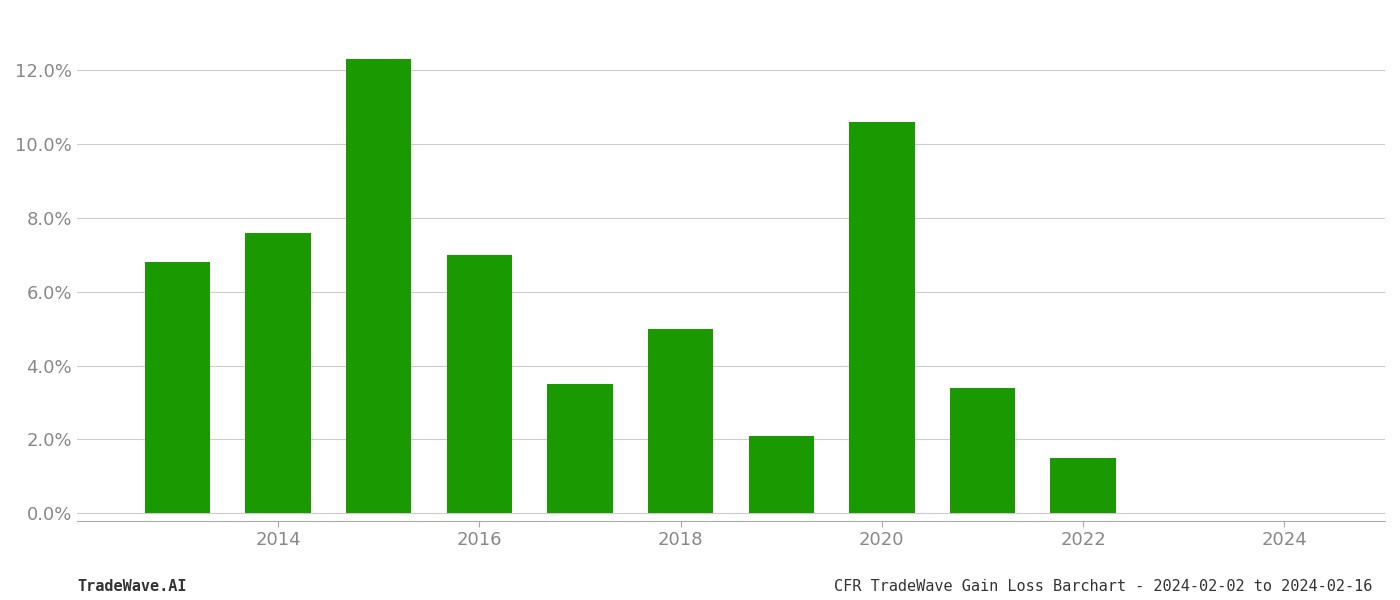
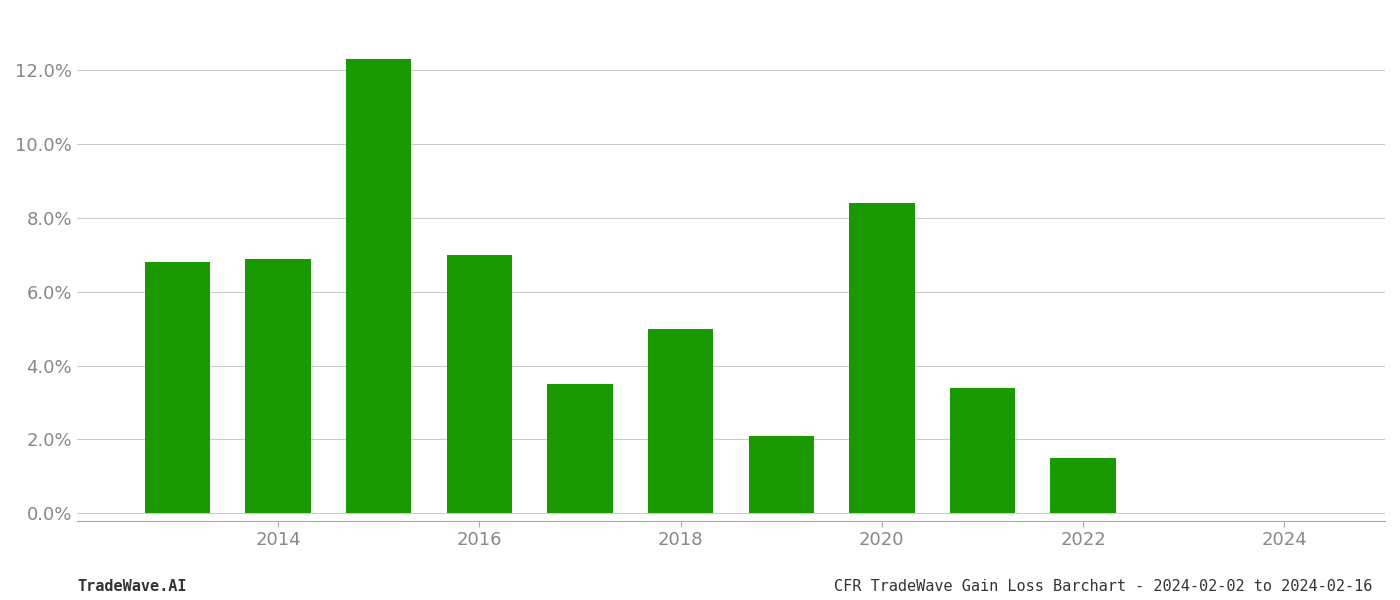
2014: 7.6% -> 6.9%
2020: 10.6% -> 8.4%
